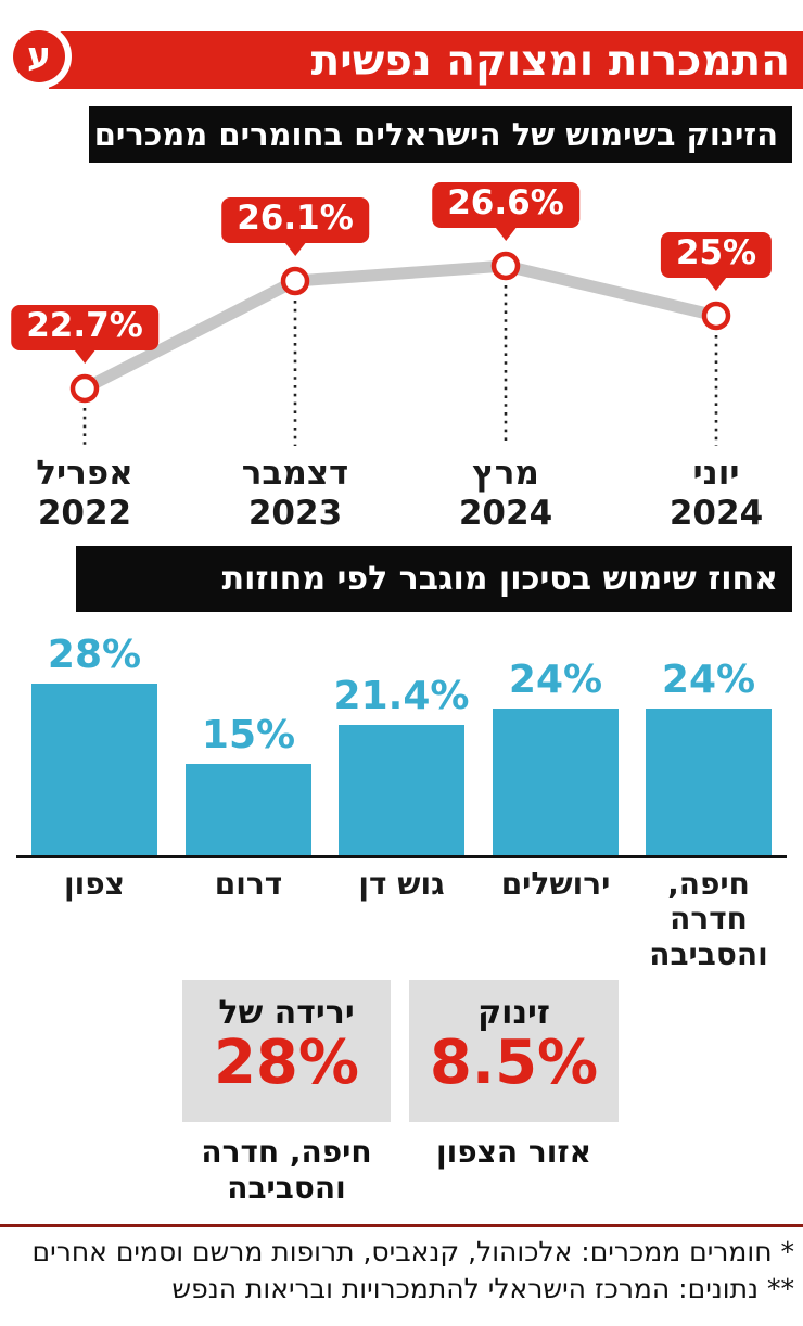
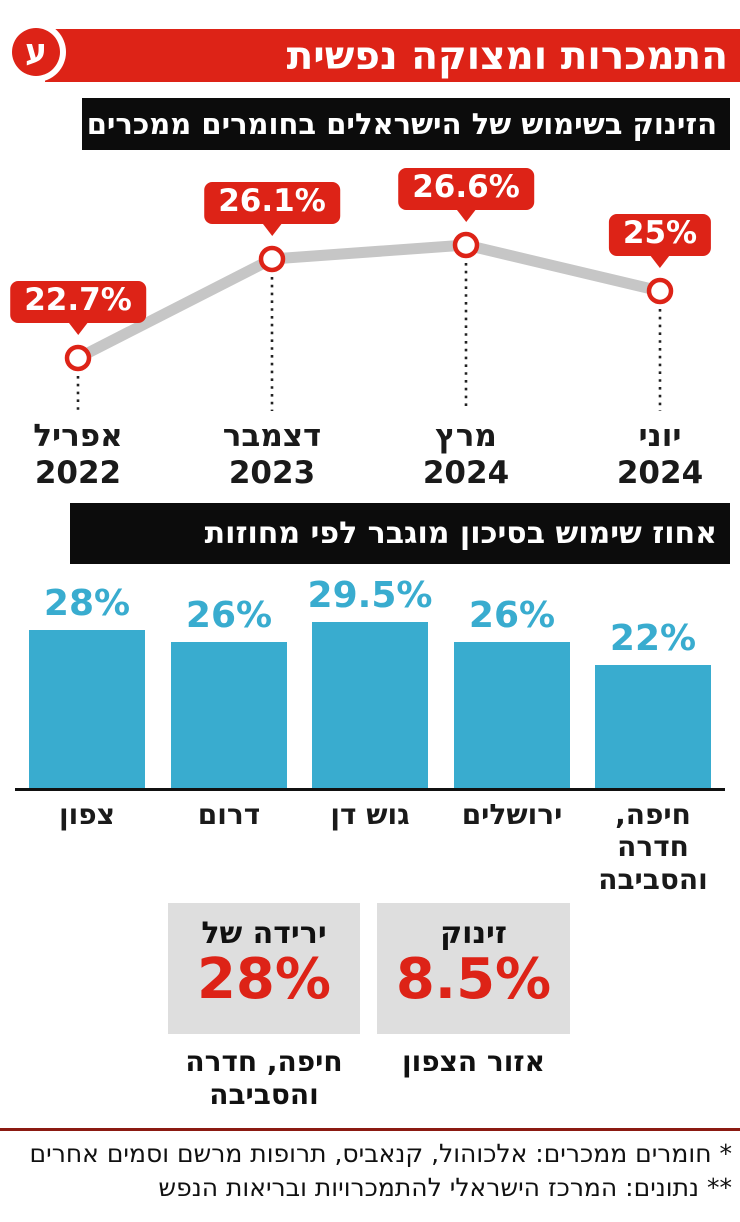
אחוז שימוש בסיכון מוגבר לפי מחוזות/דרום: 15% -> 26%
אחוז שימוש בסיכון מוגבר לפי מחוזות/גוש דן: 21.4% -> 29.5%
אחוז שימוש בסיכון מוגבר לפי מחוזות/ירושלים: 24% -> 26%
אחוז שימוש בסיכון מוגבר לפי מחוזות/חיפה, חדרה והסביבה: 24% -> 22%
